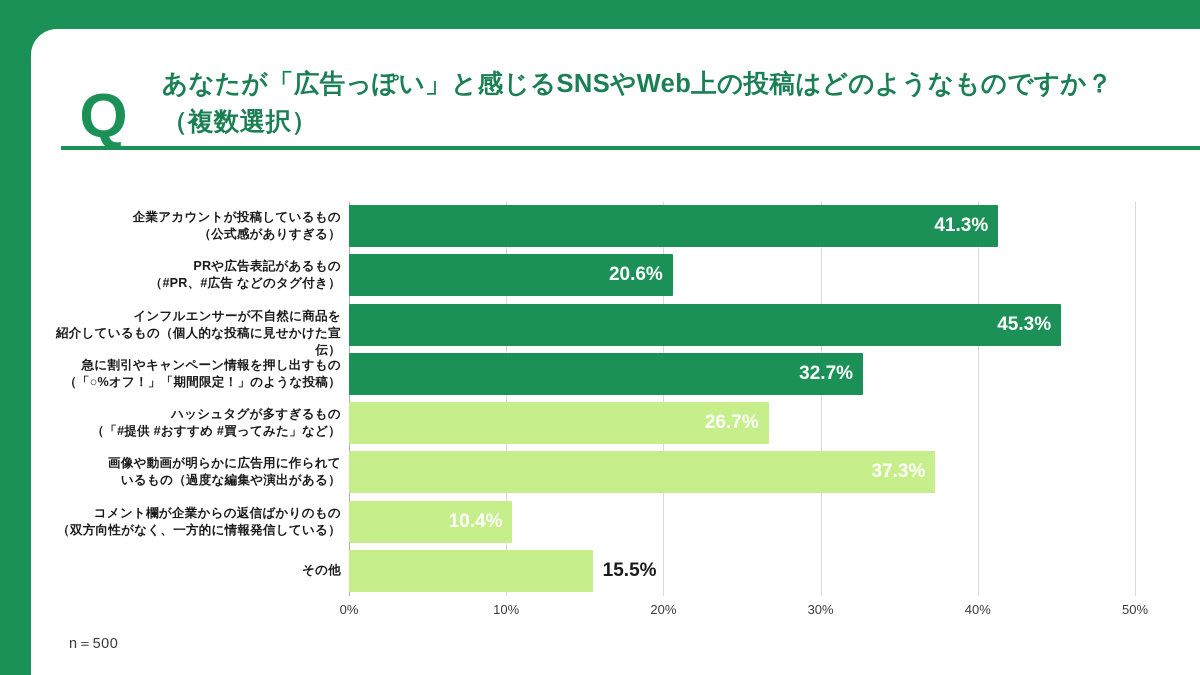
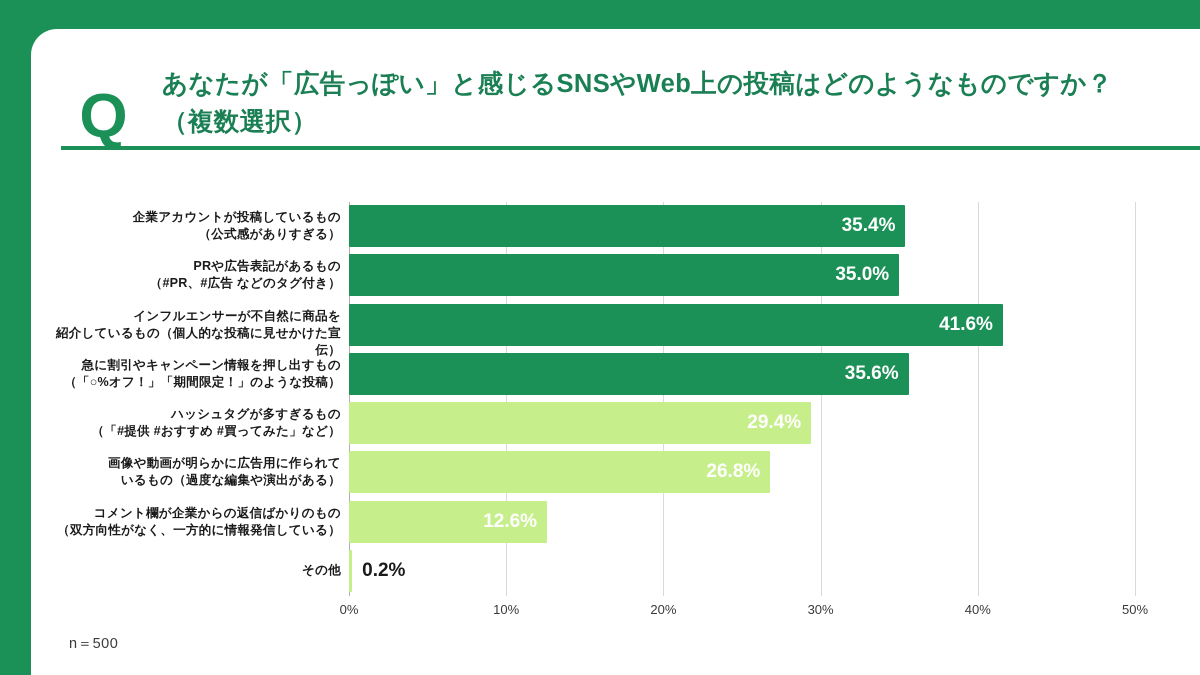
企業アカウントが投稿しているもの （公式感がありすぎる）: 41.3% -> 35.4%
PRや広告表記があるもの （#PR、#広告 などのタグ付き）: 20.6% -> 35.0%
インフルエンサーが不自然に商品を 紹介しているもの（個人的な投稿に見せかけた宣伝）: 45.3% -> 41.6%
急に割引やキャンペーン情報を押し出すもの （「○%オフ！」「期間限定！」のような投稿）: 32.7% -> 35.6%
ハッシュタグが多すぎるもの （「#提供 #おすすめ #買ってみた」など）: 26.7% -> 29.4%
画像や動画が明らかに広告用に作られて いるもの（過度な編集や演出がある）: 37.3% -> 26.8%
コメント欄が企業からの返信ばかりのもの （双方向性がなく、一方的に情報発信している）: 10.4% -> 12.6%
その他: 15.5% -> 0.2%
